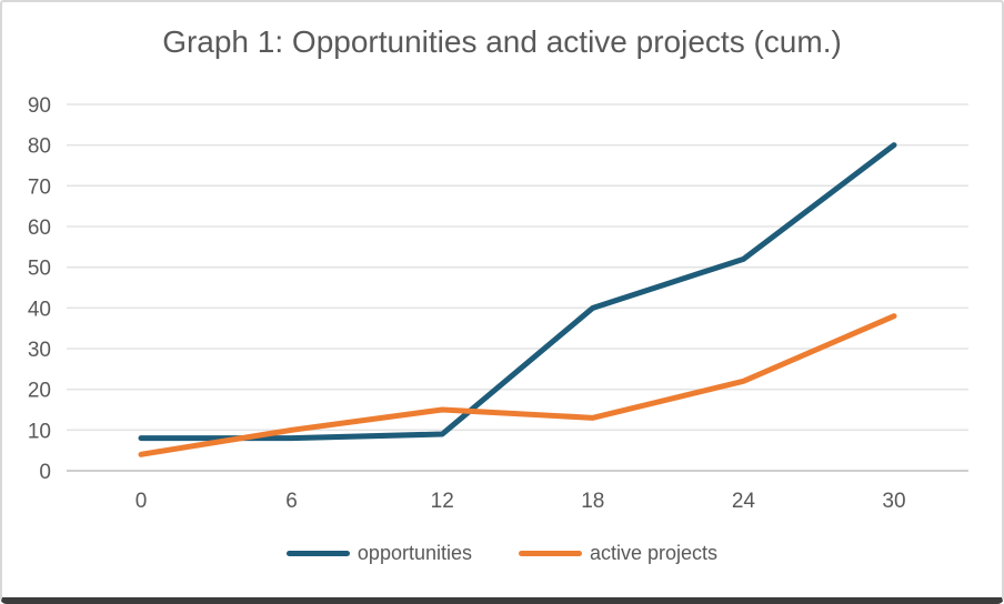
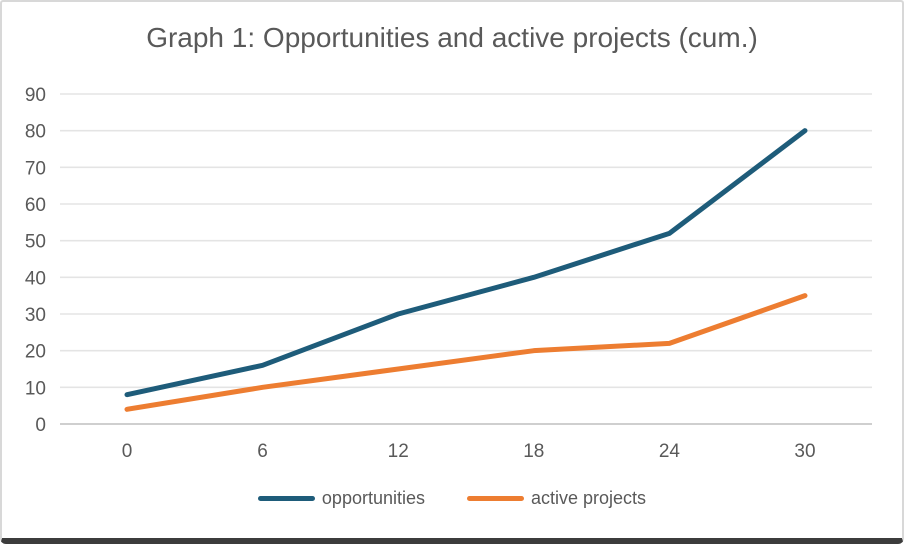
opportunities/6: 8 -> 16
opportunities/12: 9 -> 30
active projects/18: 13 -> 20
active projects/30: 38 -> 35
